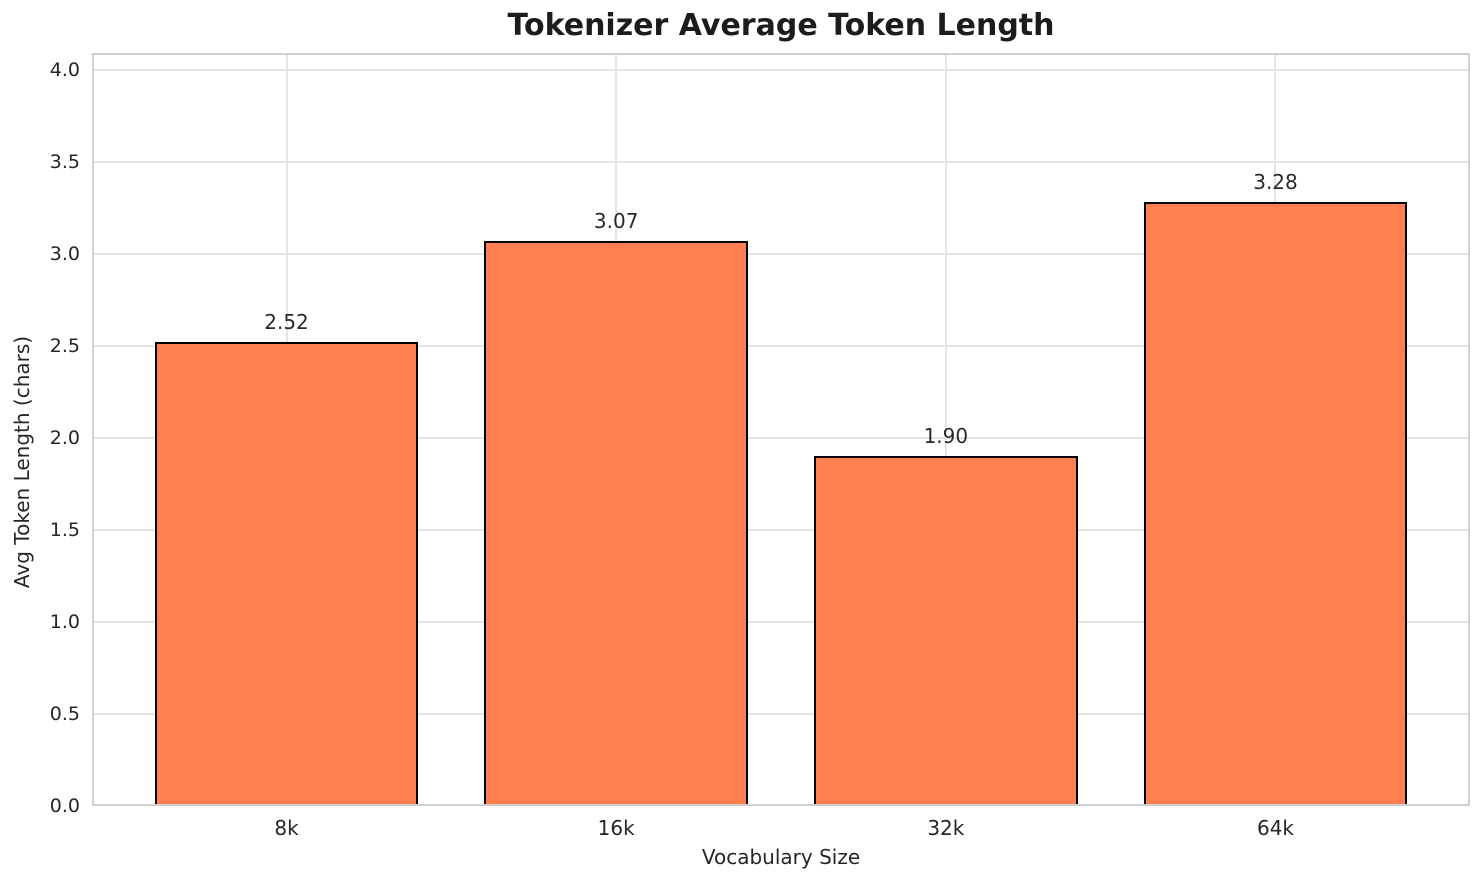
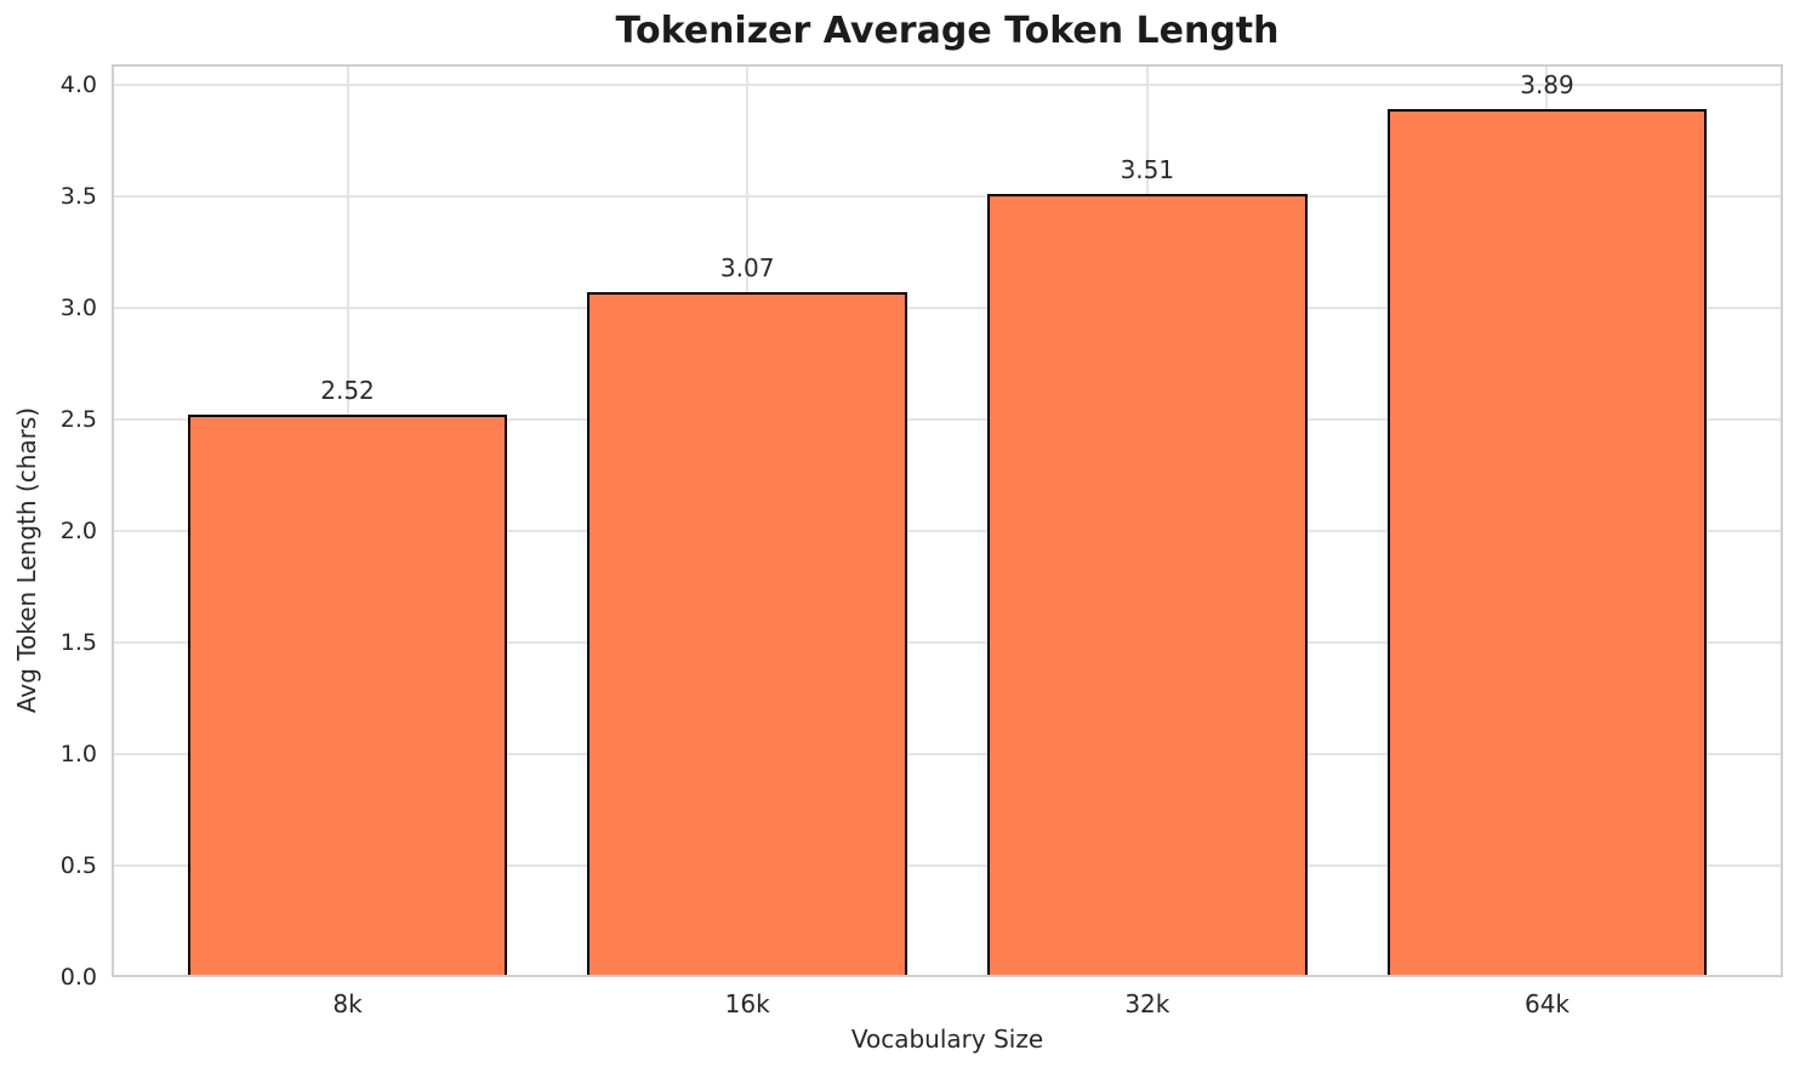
32k: 1.90 -> 3.51
64k: 3.28 -> 3.89
